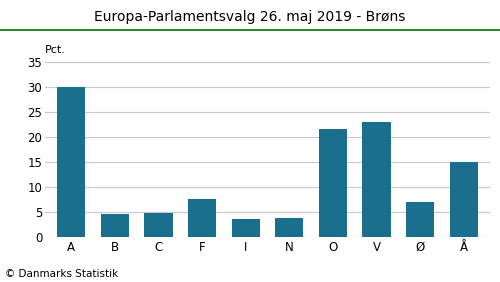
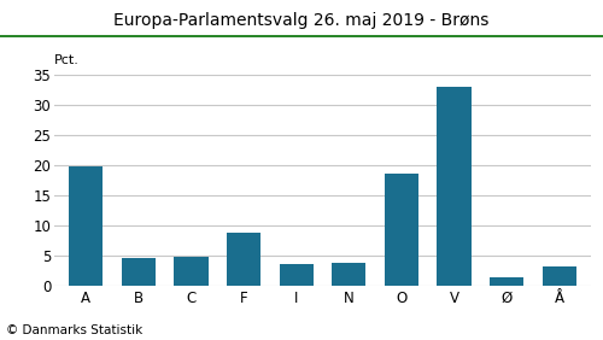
A: 30.0 -> 19.8
F: 7.5 -> 8.8
O: 21.5 -> 18.5
V: 23.0 -> 33.0
Ø: 7.0 -> 1.4
Å: 15.0 -> 3.2
